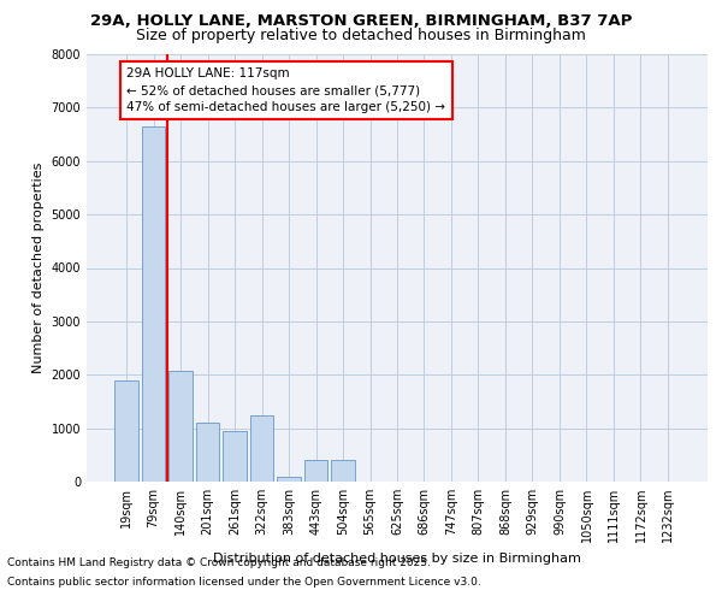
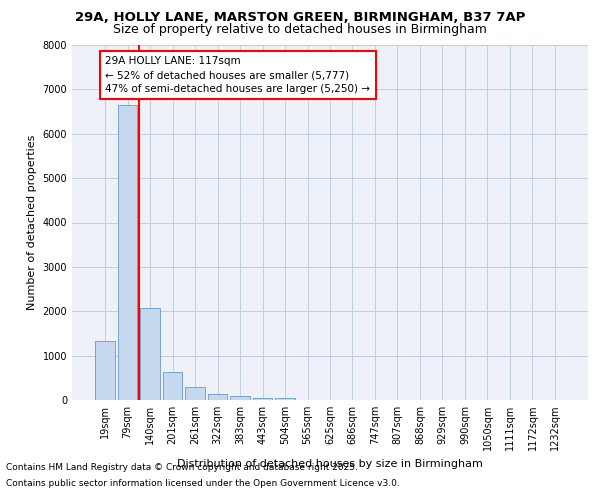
19sqm: 1900 -> 1320
201sqm: 1100 -> 630
261sqm: 950 -> 300
322sqm: 1250 -> 140
443sqm: 400 -> 60
504sqm: 400 -> 60
